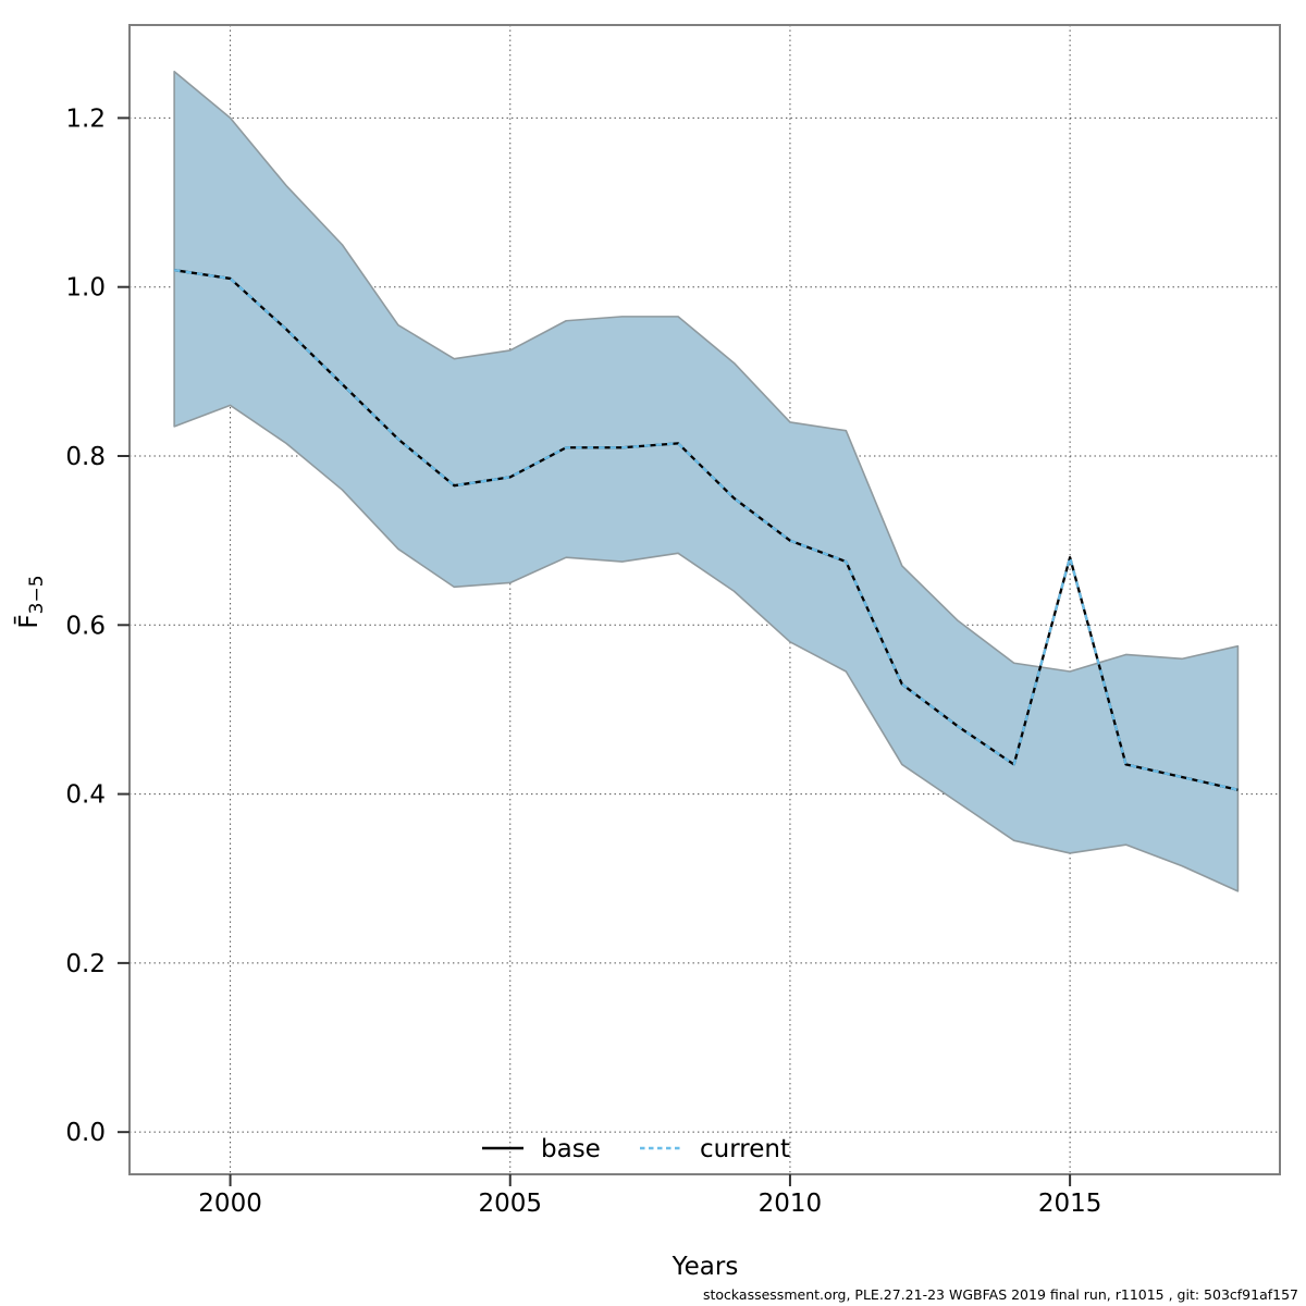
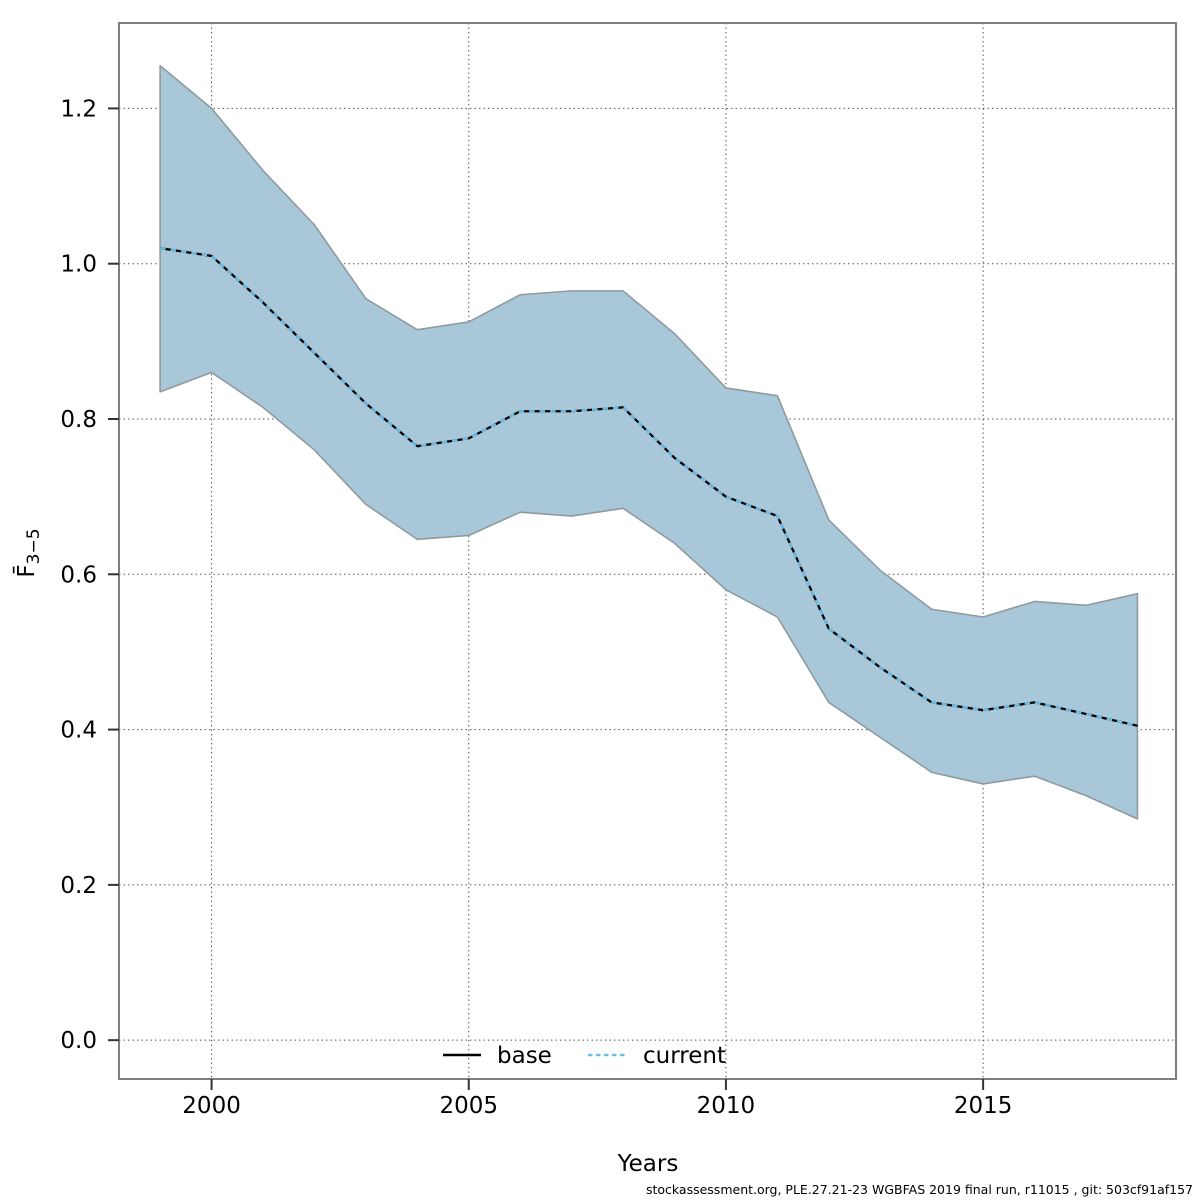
base/2015: 0.68 -> 0.42
current/2015: 0.56 -> 0.42
